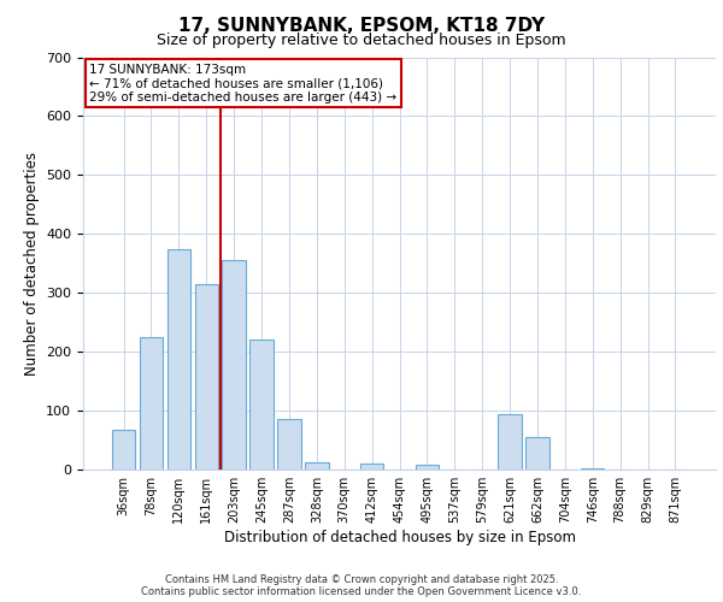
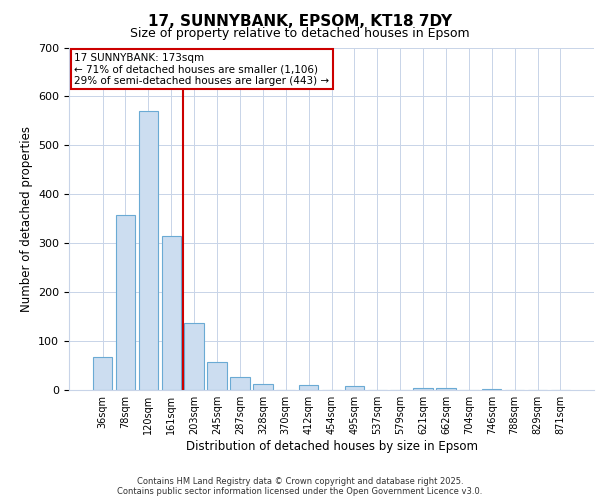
78sqm: 225 -> 358
120sqm: 375 -> 570
203sqm: 355 -> 137
245sqm: 220 -> 57
287sqm: 85 -> 26
621sqm: 95 -> 5
662sqm: 55 -> 5
